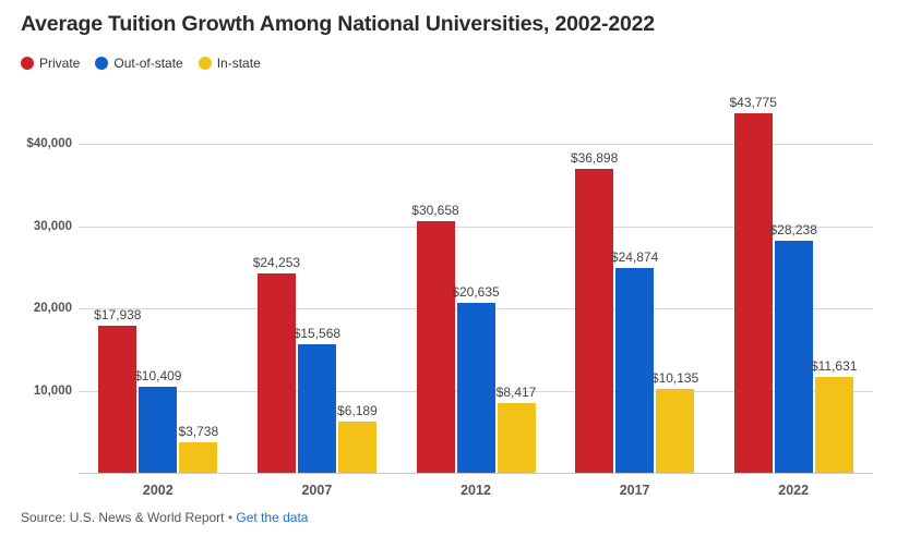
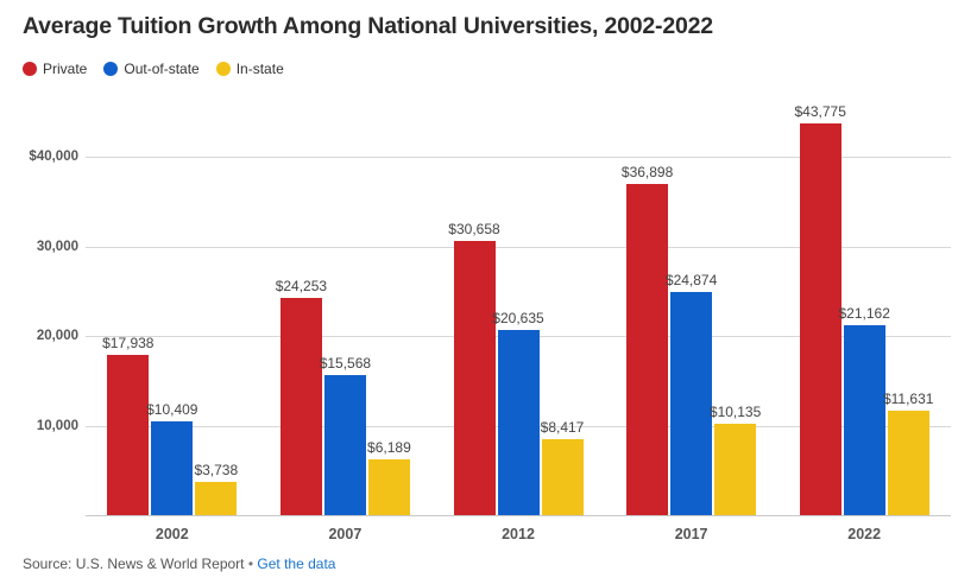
Out-of-state/2022: $28,238 -> $21,162
